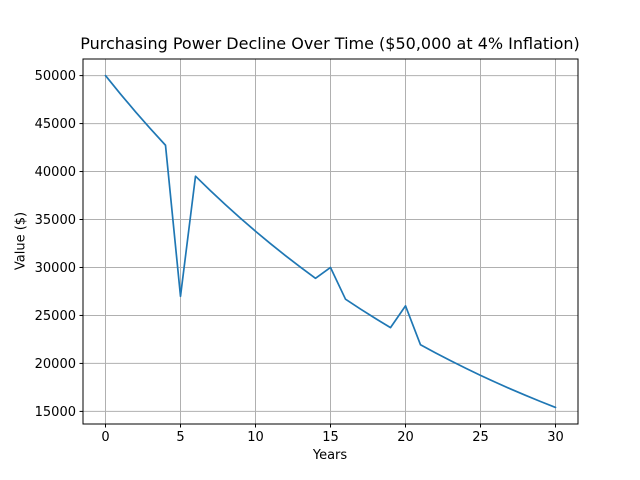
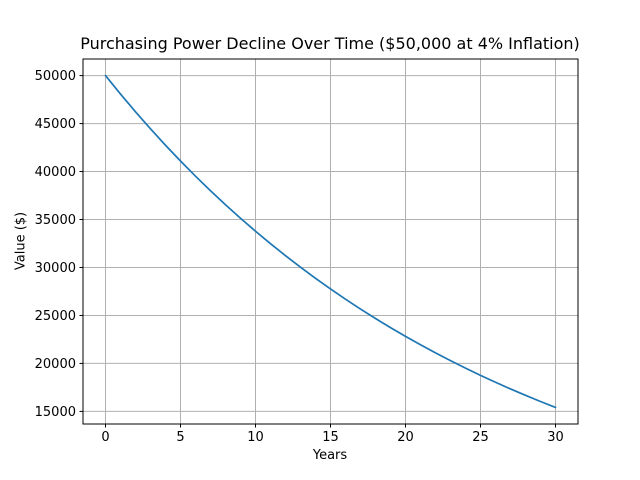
5: 27000 -> 41000
15: 30000 -> 28000
20: 26000 -> 23000
